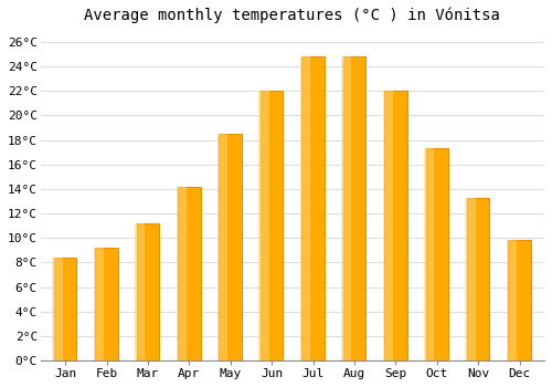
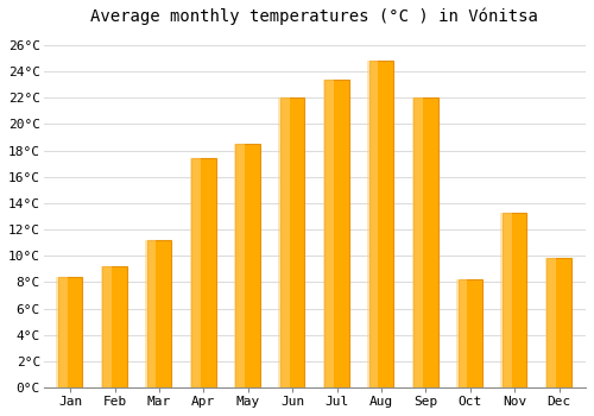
Apr: 14.2°C -> 17.4°C
Jul: 24.8°C -> 23.4°C
Oct: 17.3°C -> 8.2°C
